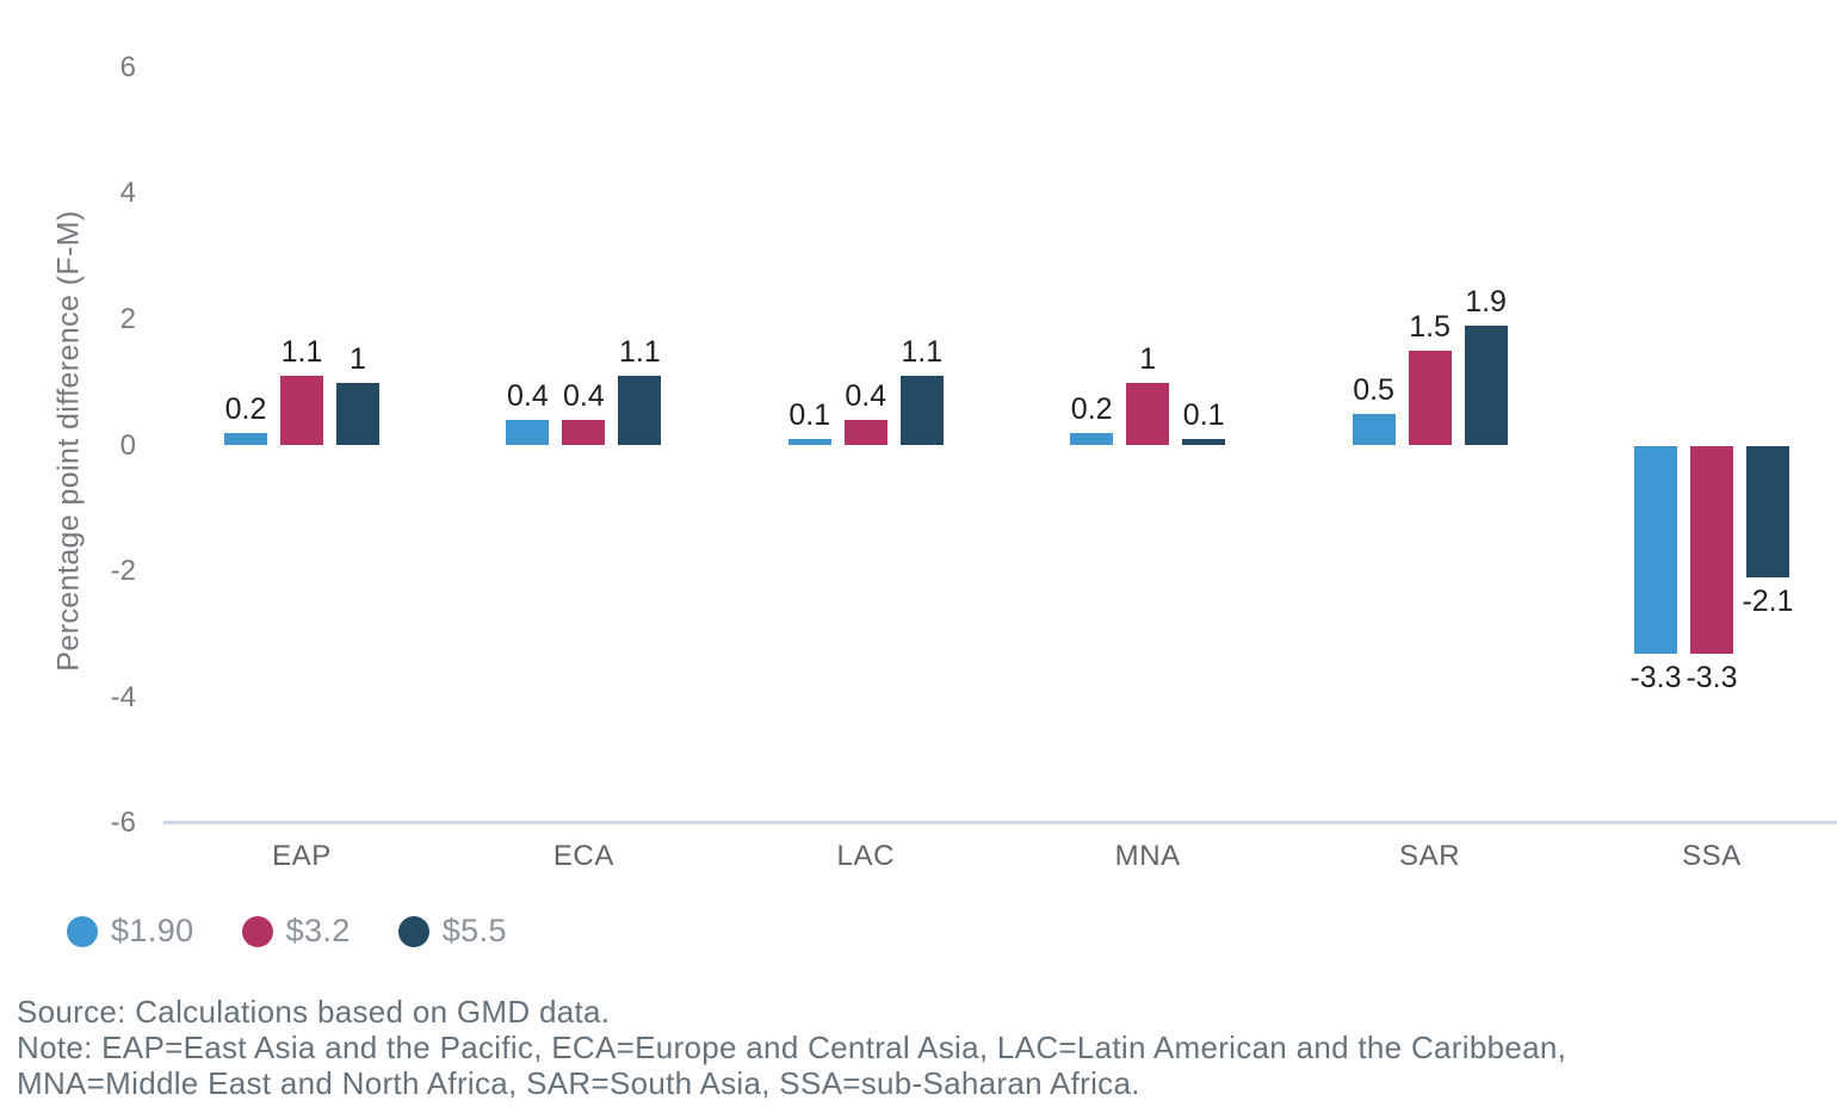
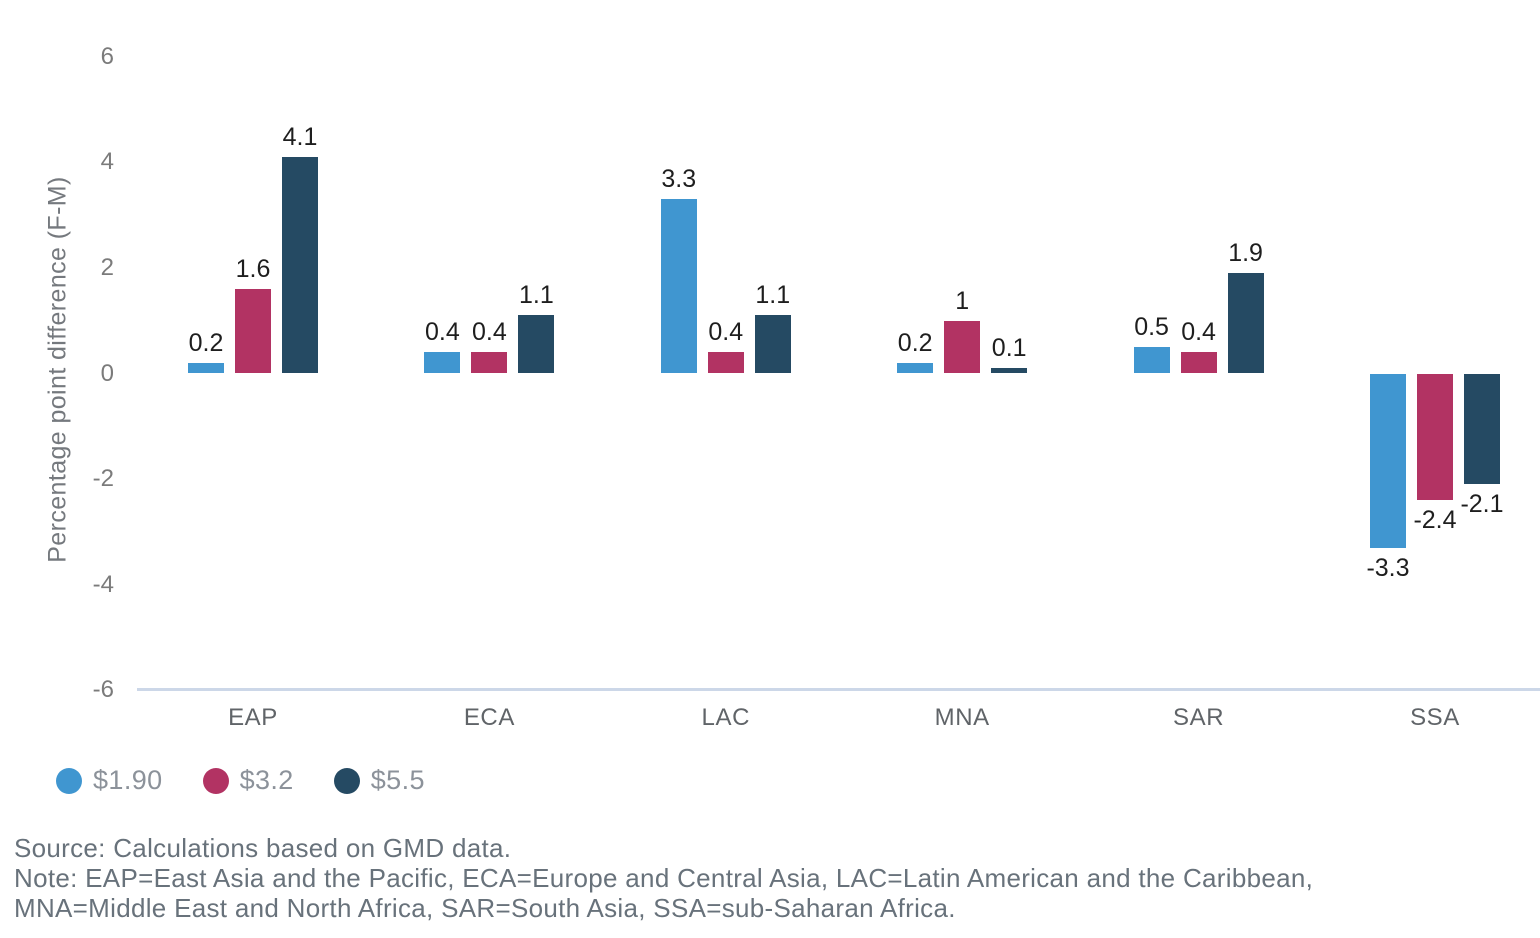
$3.2/EAP: 1.1 -> 1.6
$5.5/EAP: 1 -> 4.1
$1.90/LAC: 0.1 -> 3.3
$3.2/SAR: 1.5 -> 0.4
$3.2/SSA: -3.3 -> -2.4
